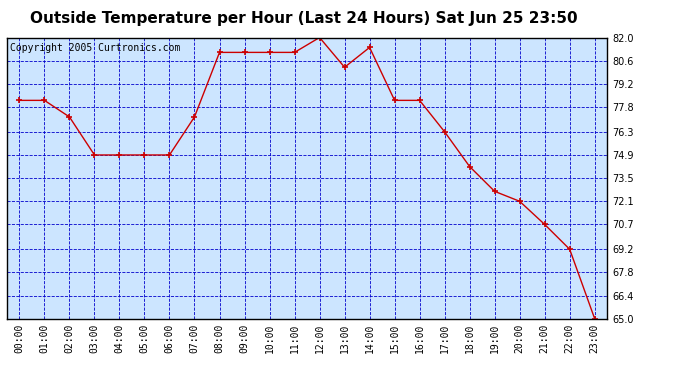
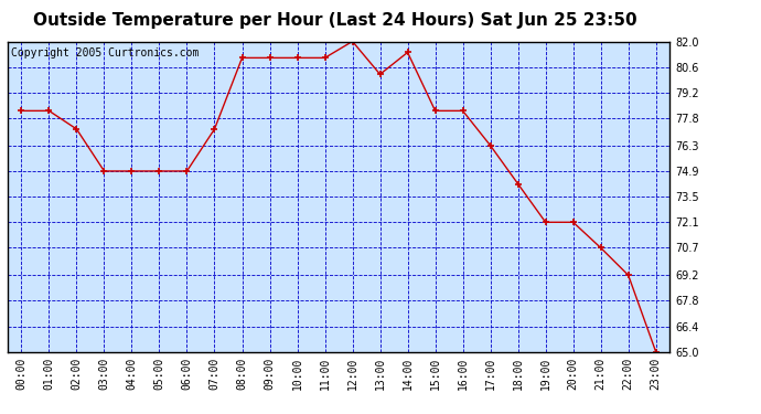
19:00: 72.7 -> 72.1
